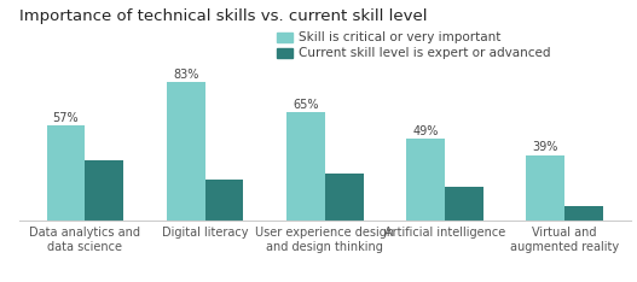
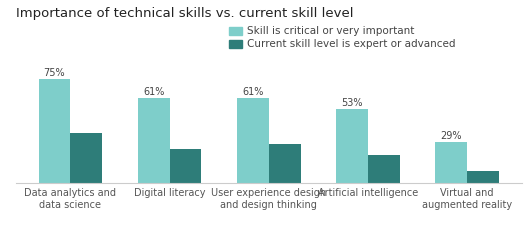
Skill is critical or very important/Data analytics and data science: 57% -> 75%
Skill is critical or very important/Digital literacy: 83% -> 61%
Skill is critical or very important/User experience design and design thinking: 65% -> 61%
Skill is critical or very important/Artificial intelligence: 49% -> 53%
Skill is critical or very important/Virtual and augmented reality: 39% -> 29%
